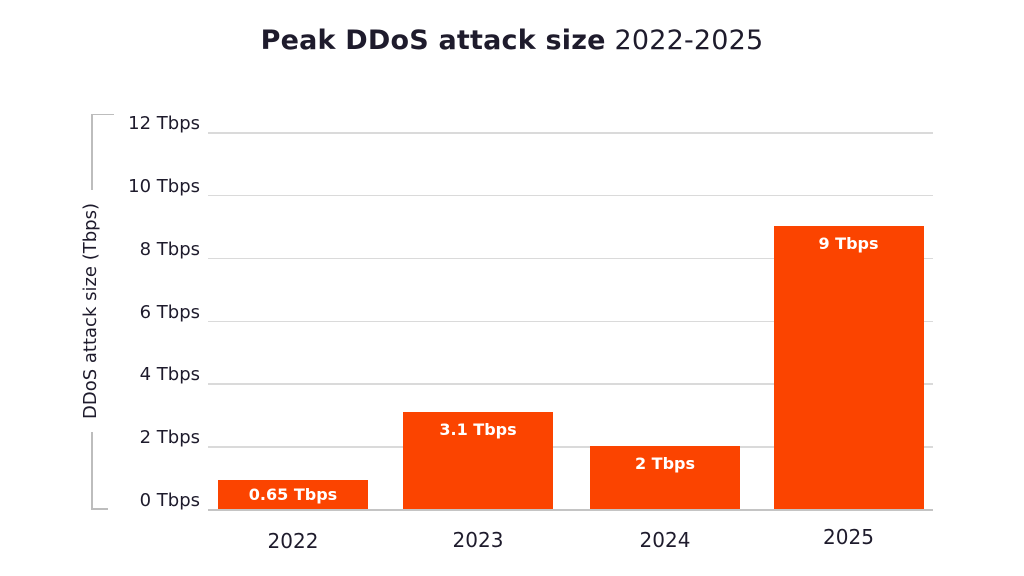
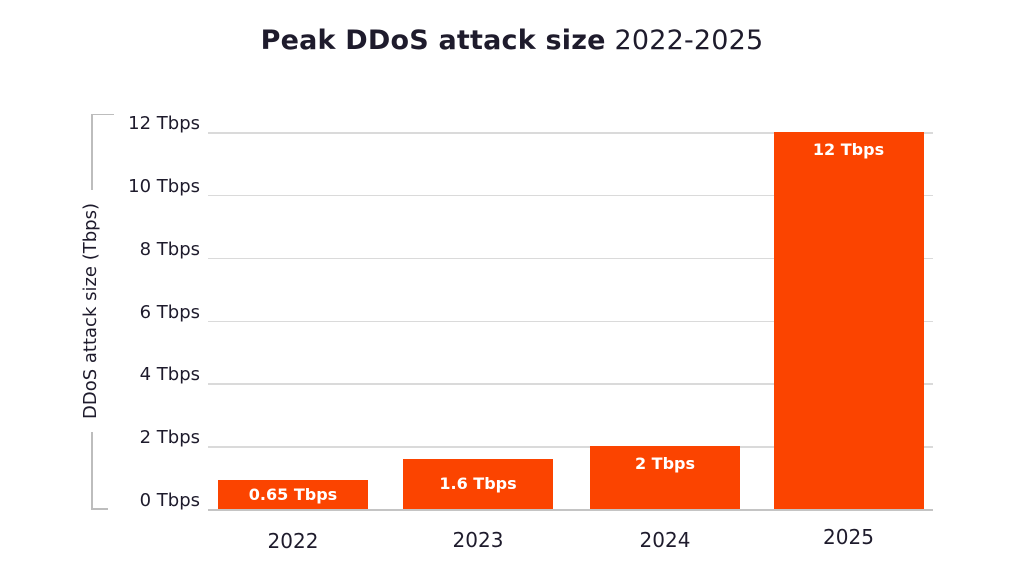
2023: 3.1 -> 1.6
2025: 9 -> 12
